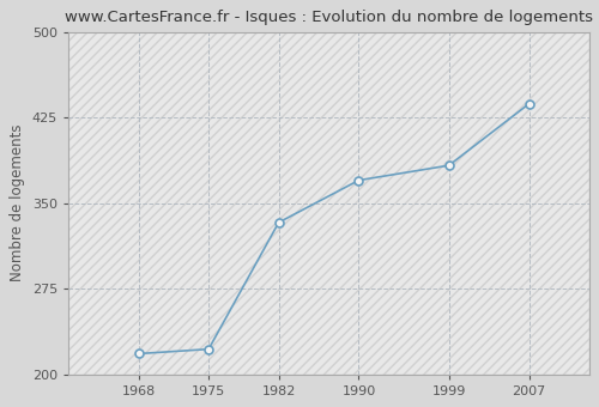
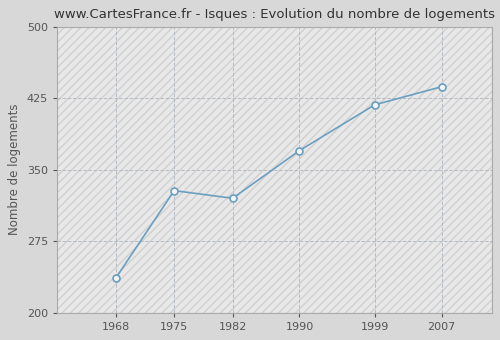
1968: 218 -> 236
1975: 222 -> 328
1982: 333 -> 320
1999: 383 -> 418
